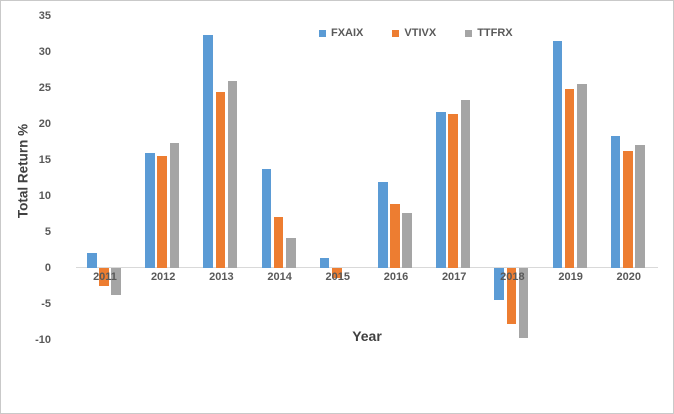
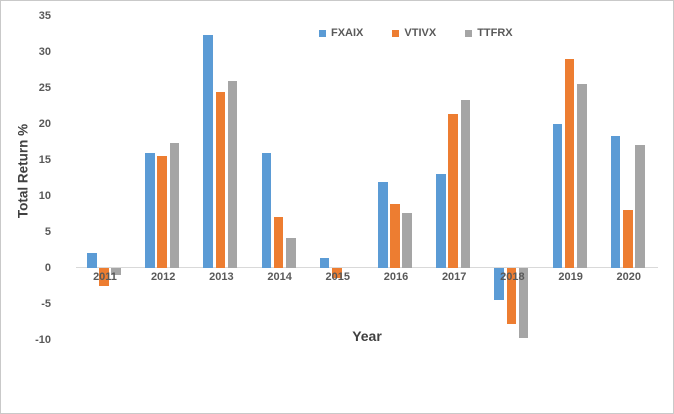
TTFRX/2011: -4 -> -1
FXAIX/2014: 14 -> 16
FXAIX/2017: 22 -> 13
FXAIX/2019: 32 -> 20
VTIVX/2019: 25 -> 29
VTIVX/2020: 16 -> 8
